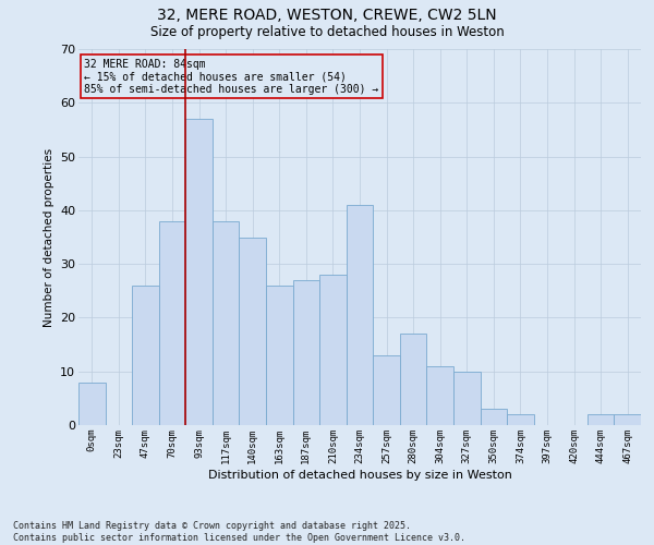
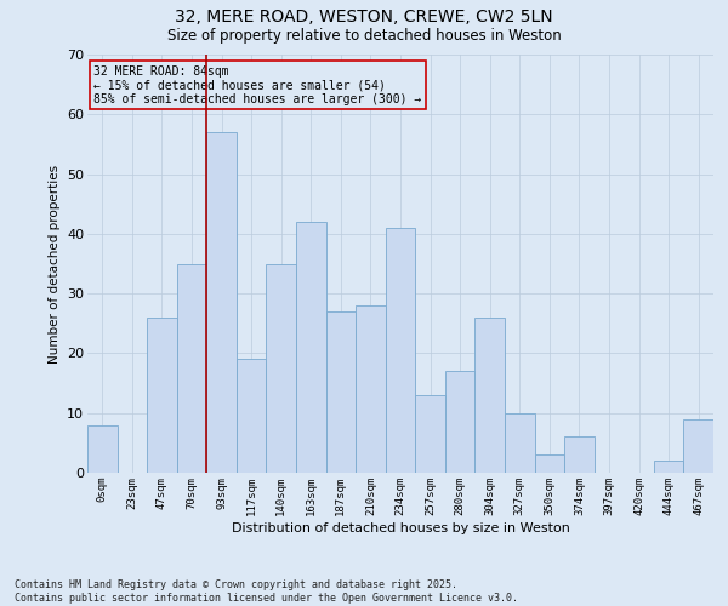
70sqm: 38 -> 35
117sqm: 38 -> 19
163sqm: 26 -> 42
304sqm: 11 -> 26
374sqm: 2 -> 6
467sqm: 2 -> 9
